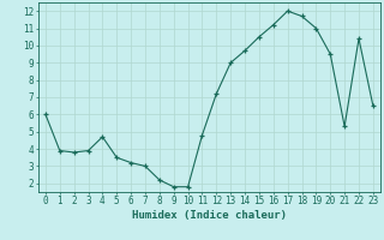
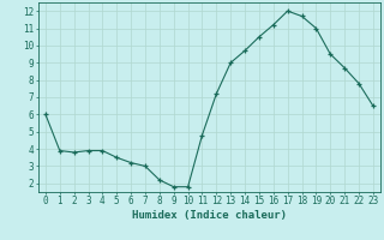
4: 4.7 -> 3.9
21: 5.3 -> 8.7
22: 10.4 -> 7.8
